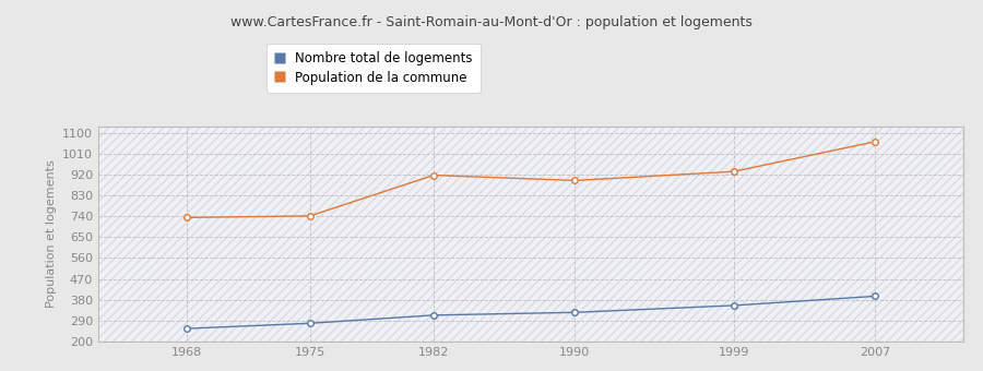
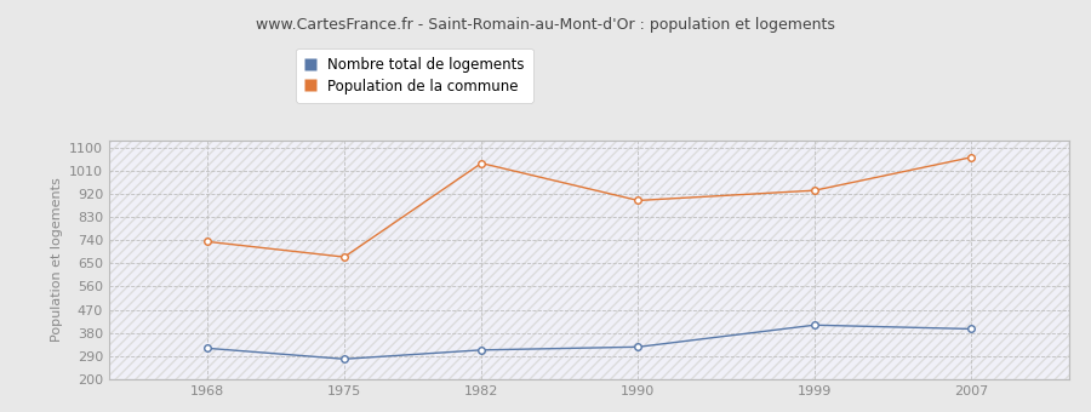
Nombre total de logements/1968: 255 -> 320
Population de la commune/1975: 742 -> 675
Population de la commune/1982: 918 -> 1040
Nombre total de logements/1999: 355 -> 410
